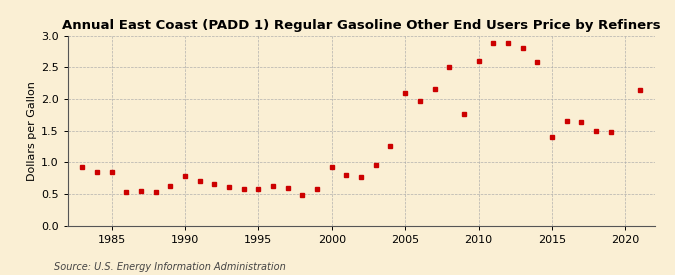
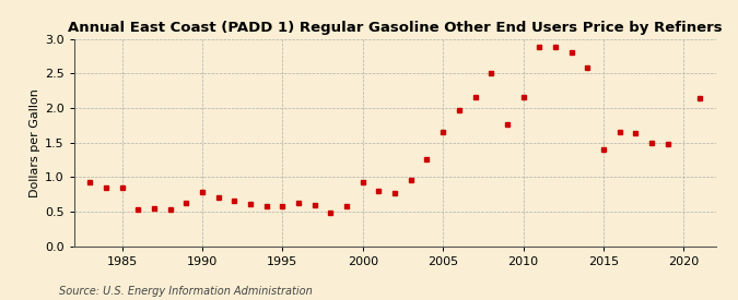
2005: 2.10 -> 1.65
2010: 2.60 -> 2.16
